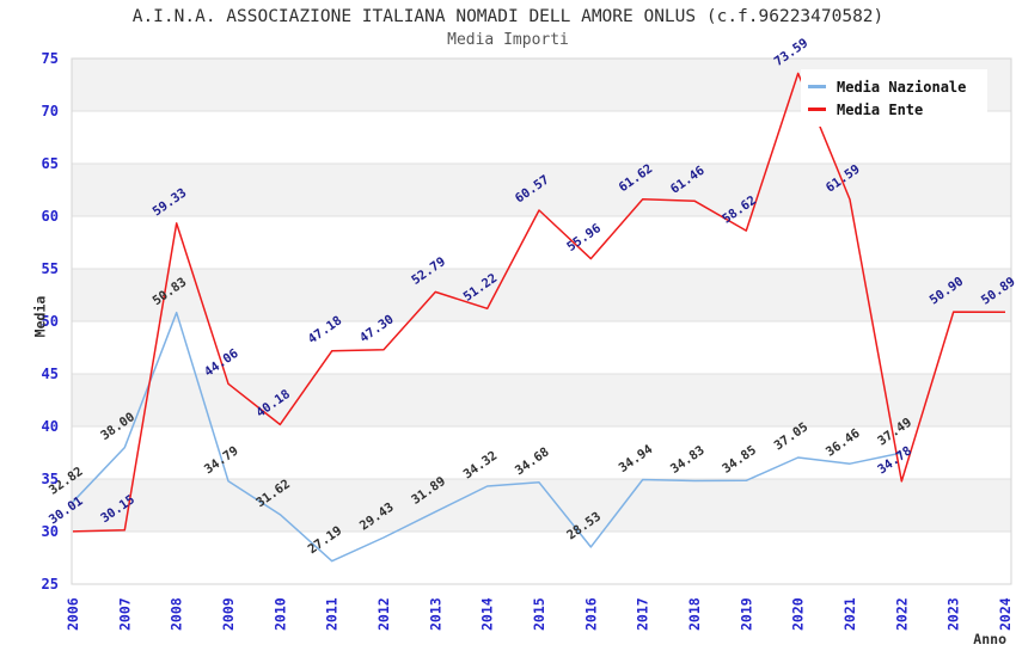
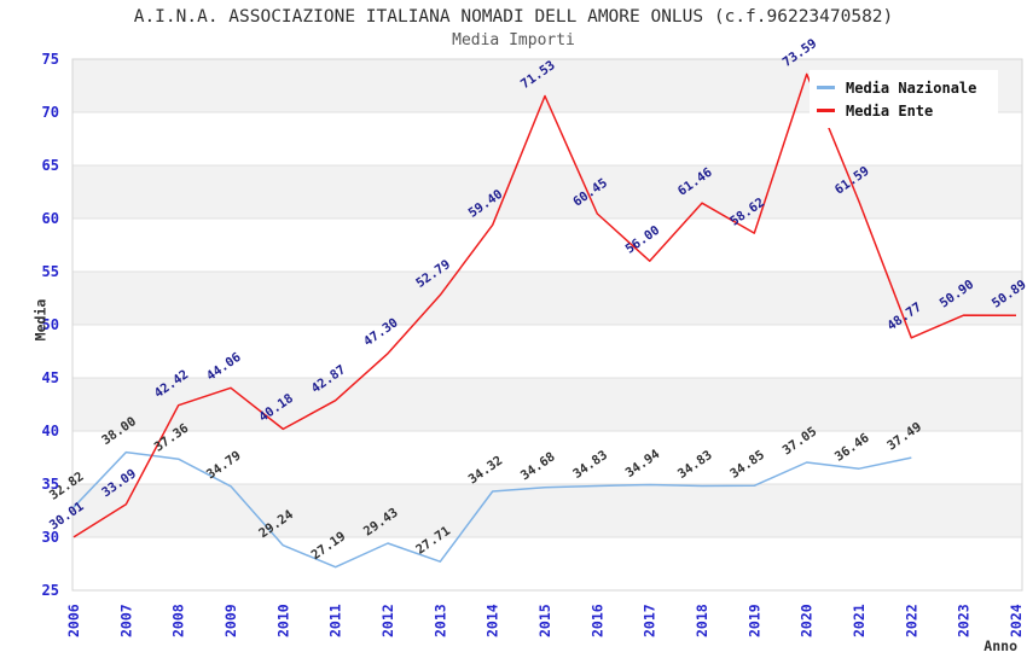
Media Ente/2007: 30.15 -> 33.09
Media Nazionale/2008: 50.83 -> 37.36
Media Ente/2008: 59.33 -> 42.42
Media Nazionale/2010: 31.62 -> 29.24
Media Ente/2011: 47.18 -> 42.87
Media Nazionale/2013: 31.89 -> 27.71
Media Ente/2014: 51.22 -> 59.40
Media Ente/2015: 60.57 -> 71.53
Media Nazionale/2016: 28.53 -> 34.83
Media Ente/2016: 55.96 -> 60.45
Media Ente/2017: 61.62 -> 56.00
Media Ente/2022: 34.78 -> 48.77
